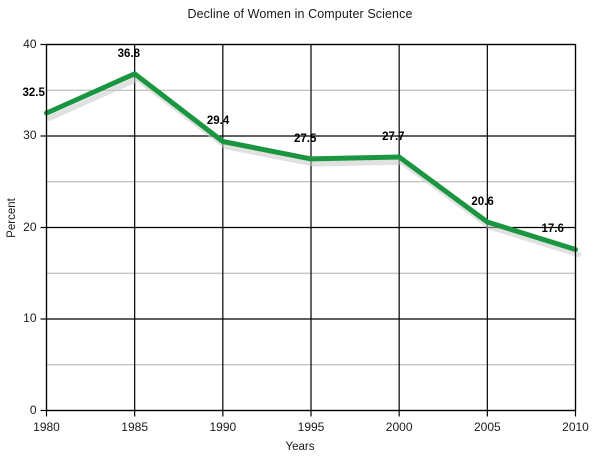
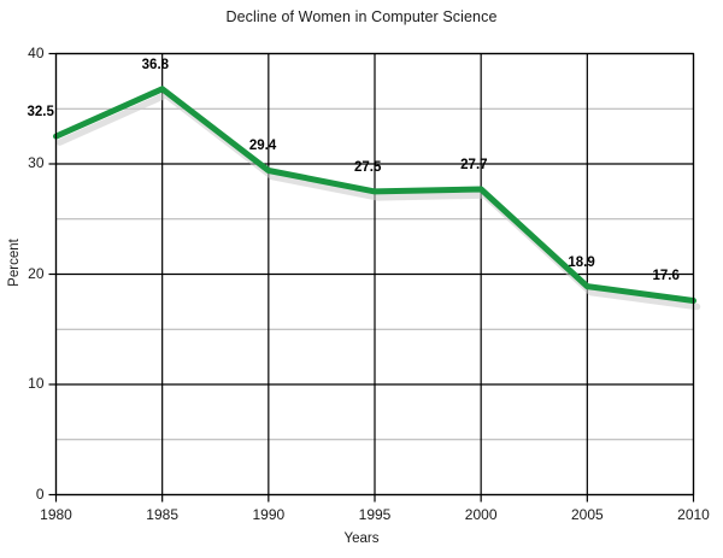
2005: 20.6 -> 18.9
